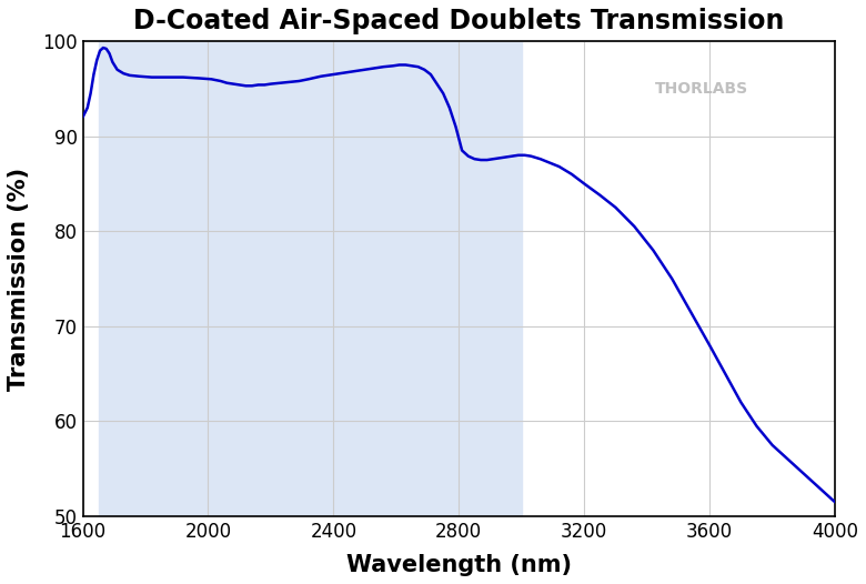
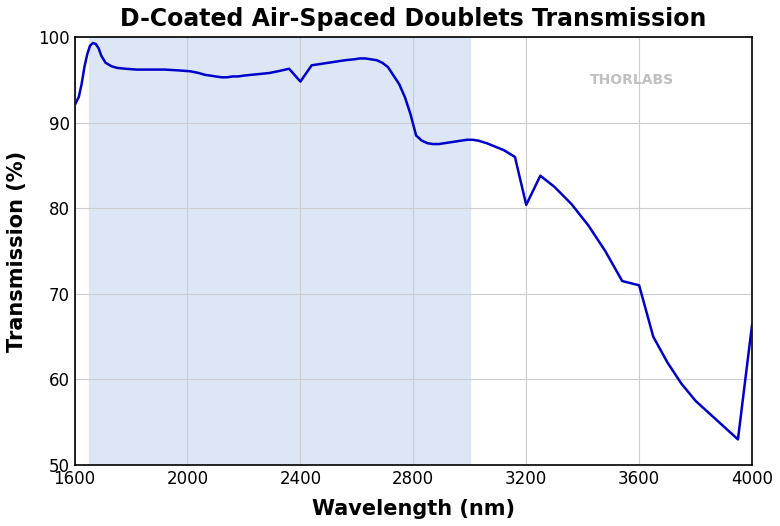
2400: 96.5 -> 94.8
3200: 85.0 -> 80.4
3600: 68.0 -> 71.0
4000: 51.5 -> 66.4
